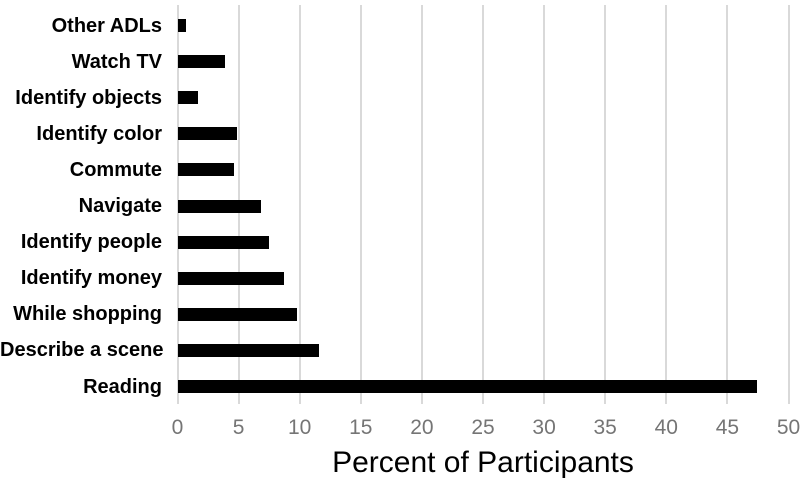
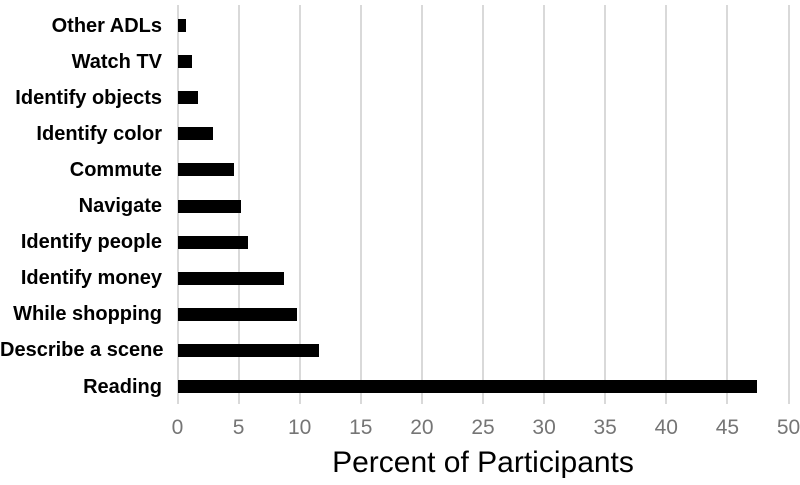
Watch TV: 3.9 -> 1.2
Identify color: 4.9 -> 2.9
Navigate: 6.8 -> 5.2
Identify people: 7.5 -> 5.8
